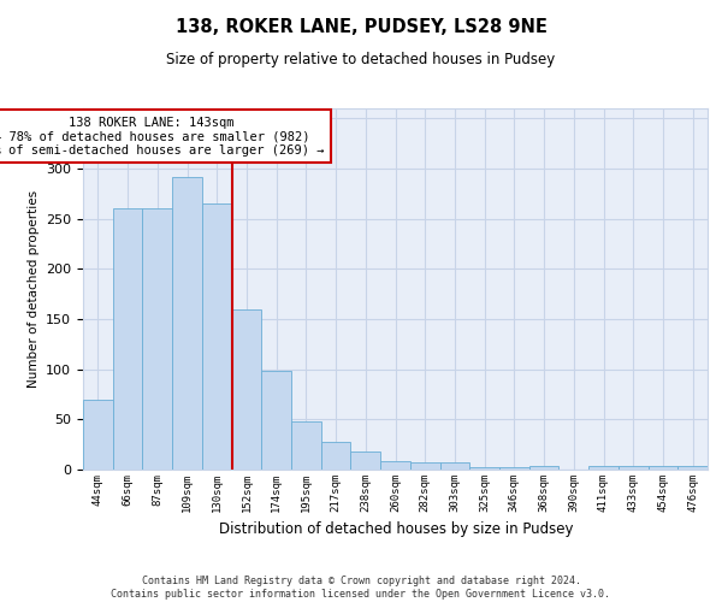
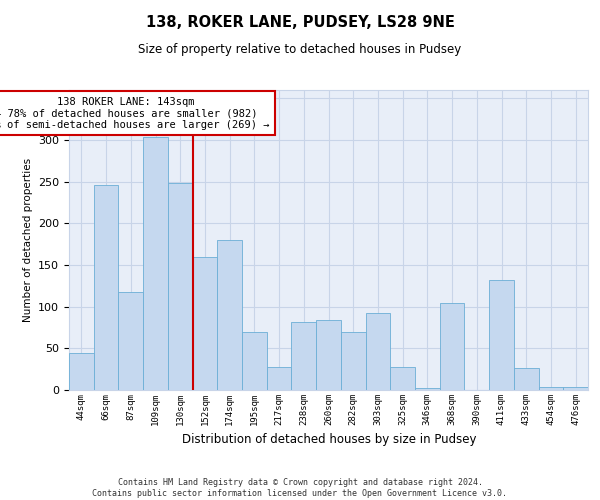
44sqm: 70 -> 44
66sqm: 260 -> 246
87sqm: 260 -> 118
109sqm: 292 -> 304
130sqm: 265 -> 248
174sqm: 98 -> 180
195sqm: 48 -> 70
238sqm: 18 -> 82
260sqm: 8 -> 84
282sqm: 7 -> 70
303sqm: 7 -> 92
325sqm: 3 -> 28
368sqm: 4 -> 104
411sqm: 4 -> 132
433sqm: 4 -> 26
